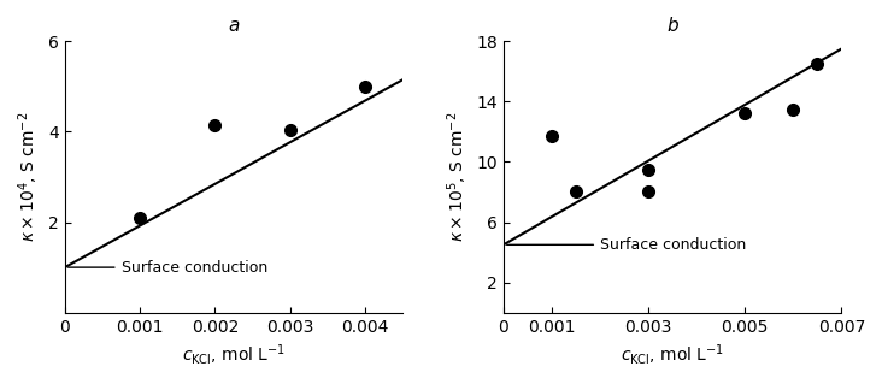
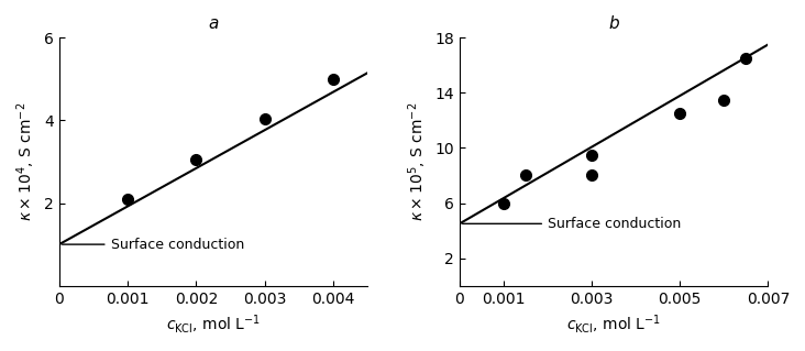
a/0.002: 4.15 -> 3.05
b/0.001: 11.7 -> 6.0
b/0.005: 13.2 -> 12.5
